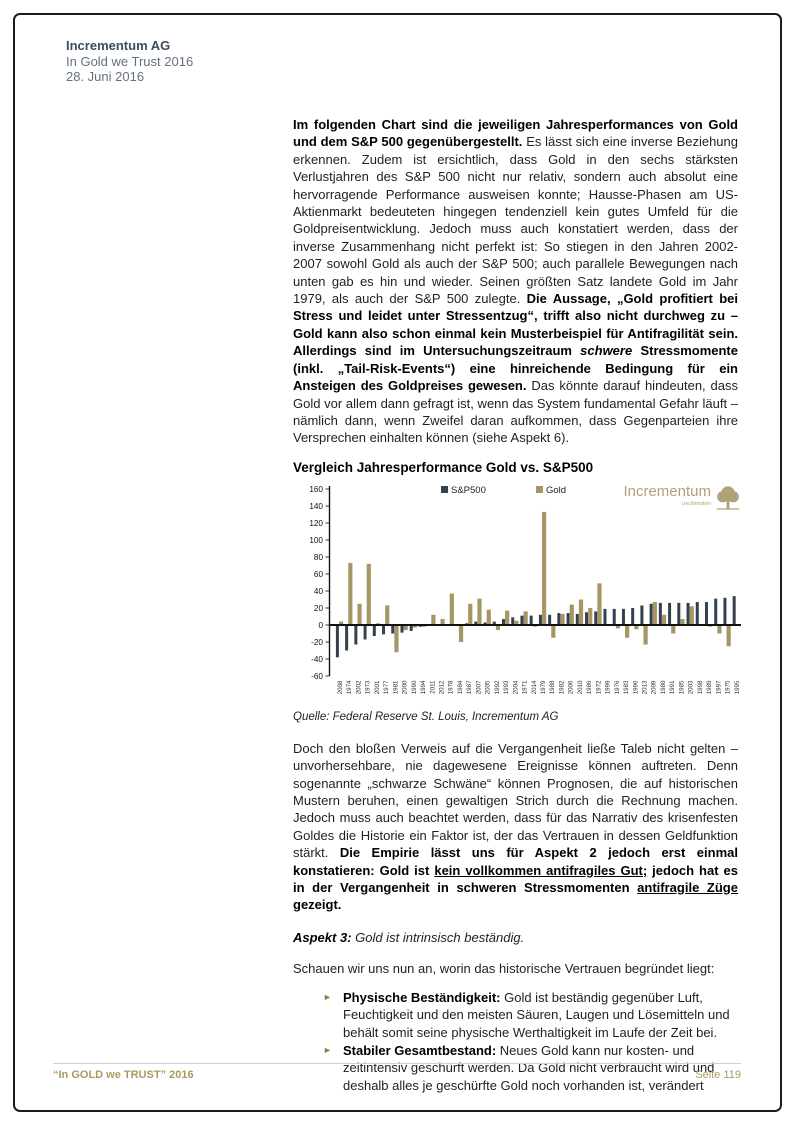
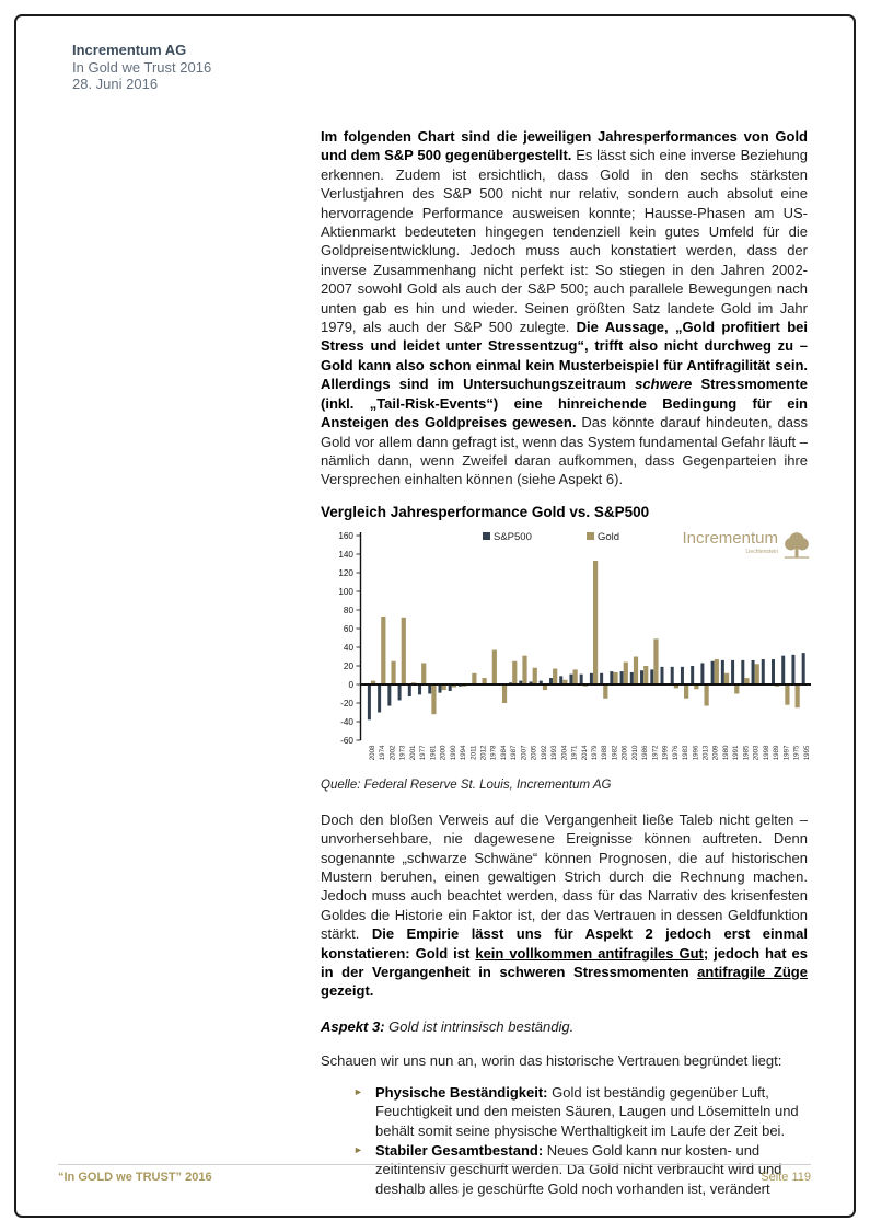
Gold/1997: -10 -> -20
